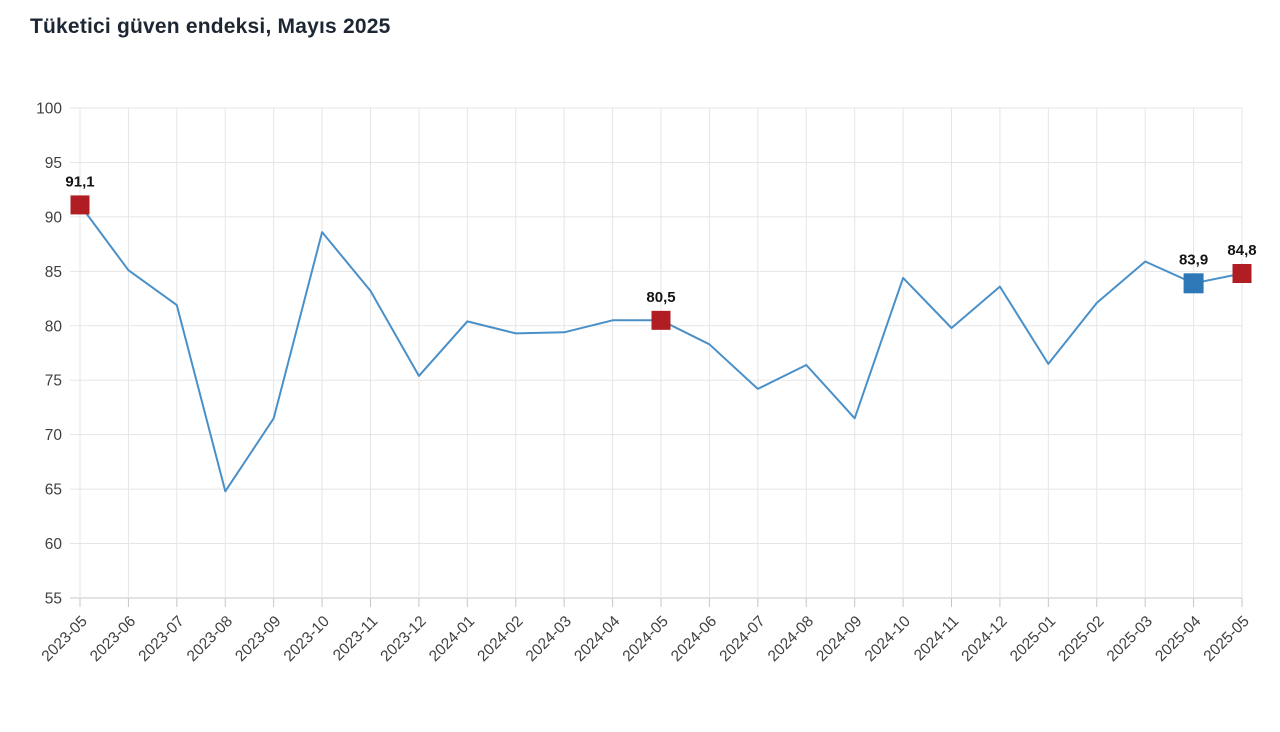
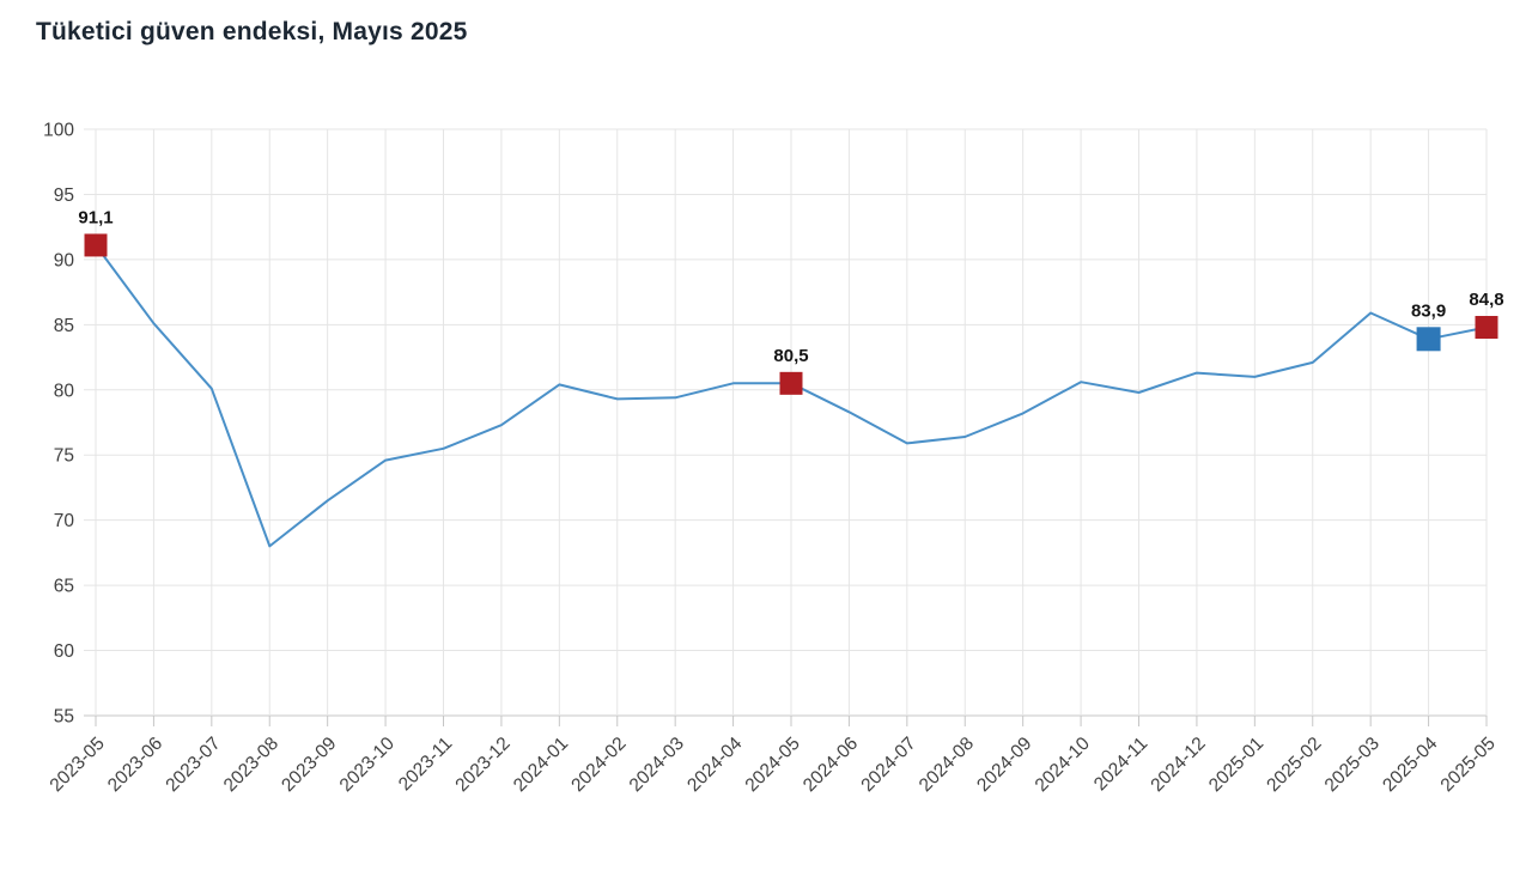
2023-07: 81.9 -> 80.1
2023-08: 64.8 -> 68.0
2023-10: 88.6 -> 74.6
2023-11: 83.2 -> 75.5
2023-12: 75.4 -> 77.3
2024-07: 74.2 -> 75.9
2024-09: 71.5 -> 78.2
2024-10: 84.4 -> 80.6
2024-12: 83.6 -> 81.3
2025-01: 76.5 -> 81.0
